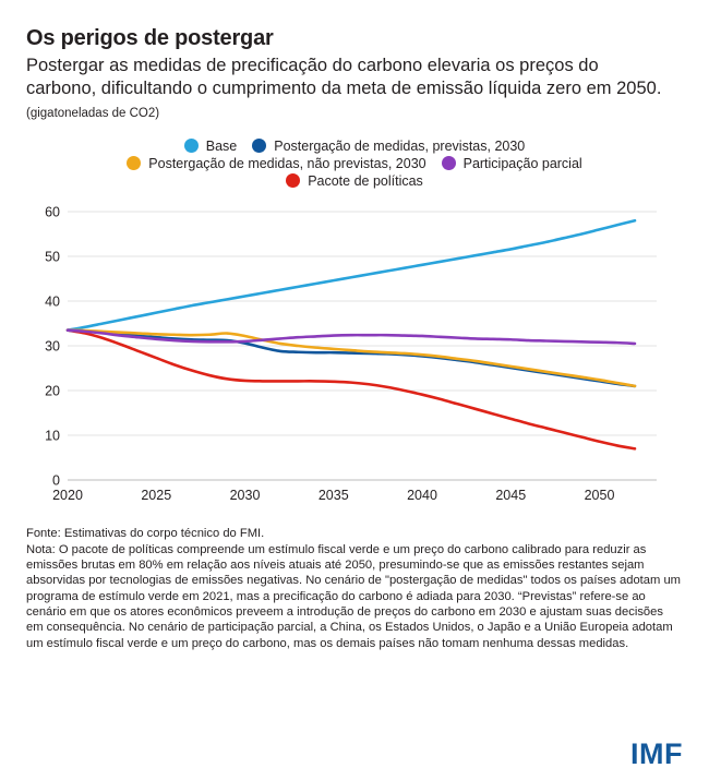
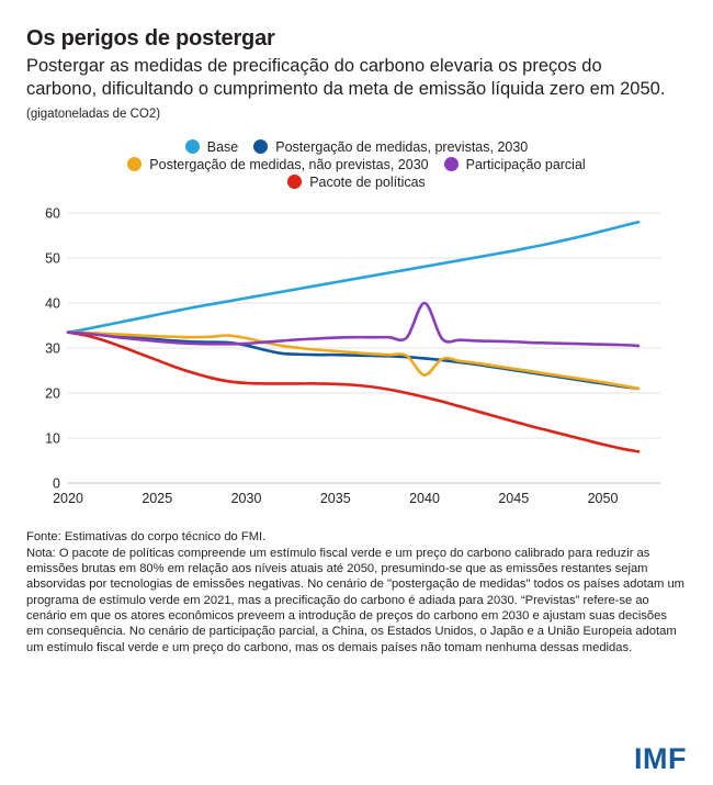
Postergação de medidas, não previstas, 2030/2040: 28 -> 24
Participação parcial/2040: 32 -> 40
